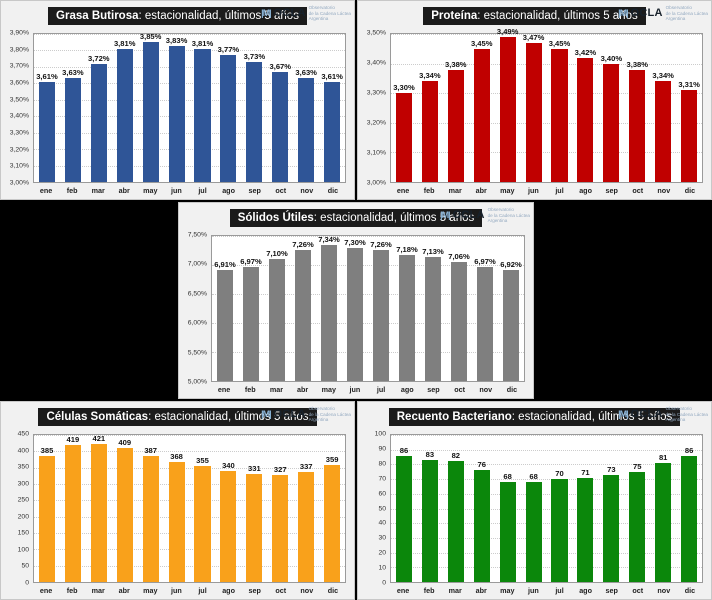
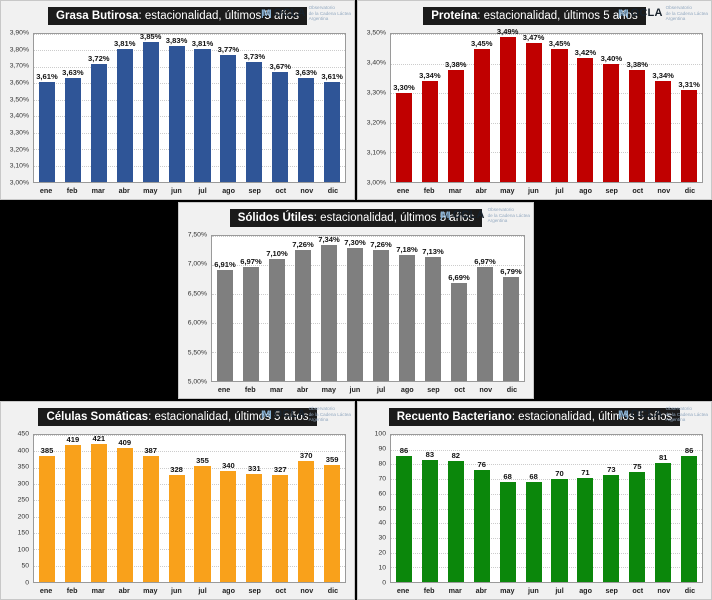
Sólidos Útiles: estacionalidad, últimos 5 años/oct: 7,06% -> 6,69%
Sólidos Útiles: estacionalidad, últimos 5 años/dic: 6,92% -> 6,79%
Células Somáticas: estacionalidad, últimos 5 años/jun: 368 -> 328
Células Somáticas: estacionalidad, últimos 5 años/nov: 337 -> 370
